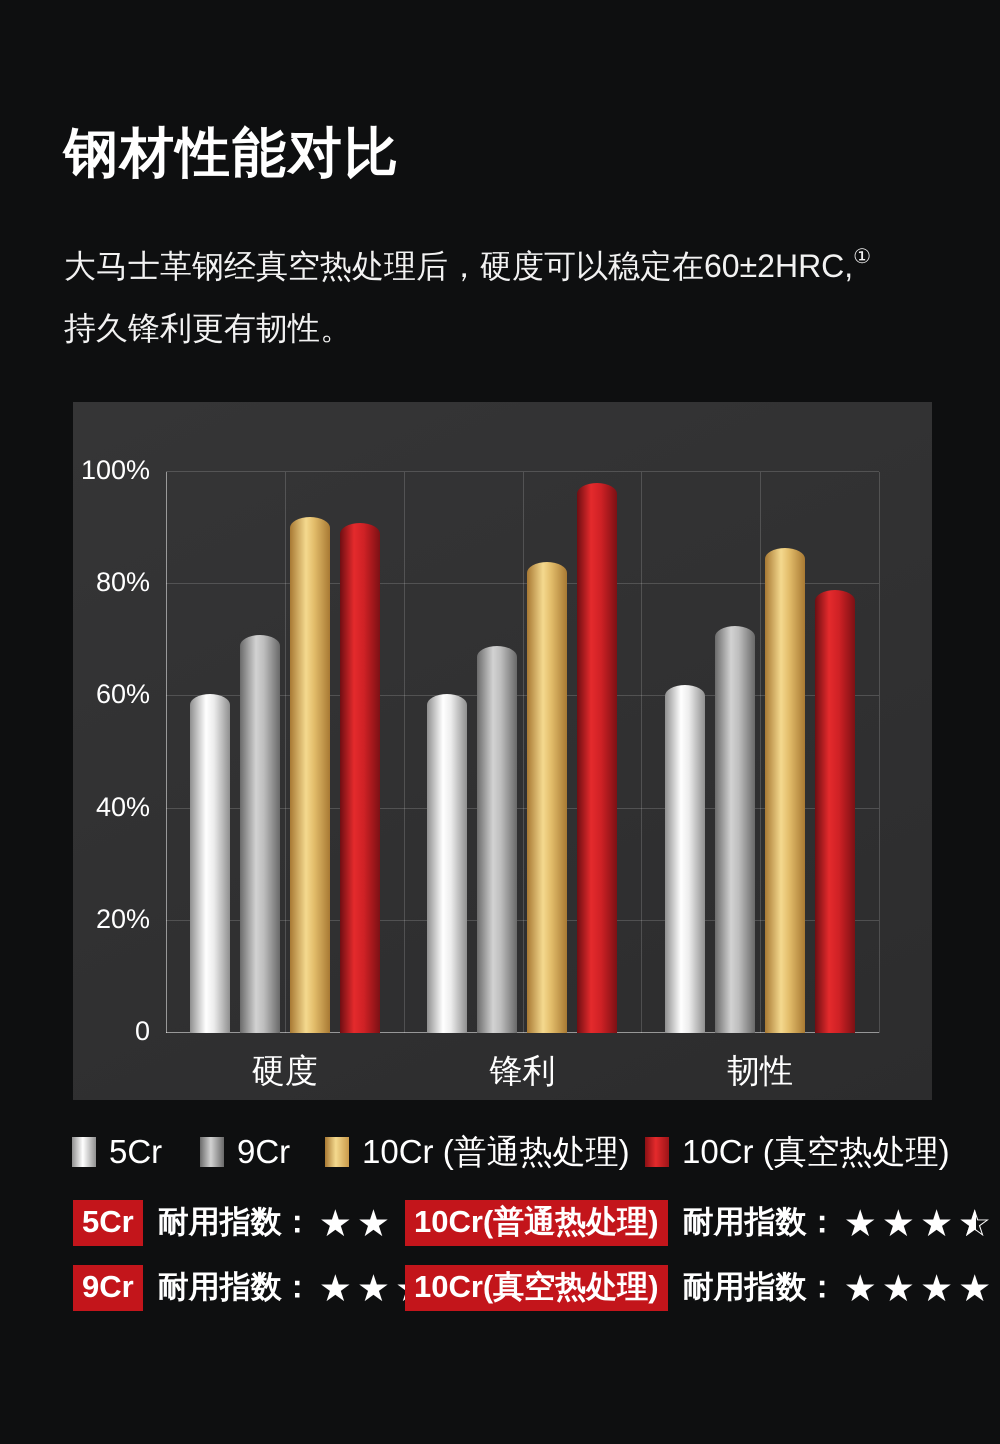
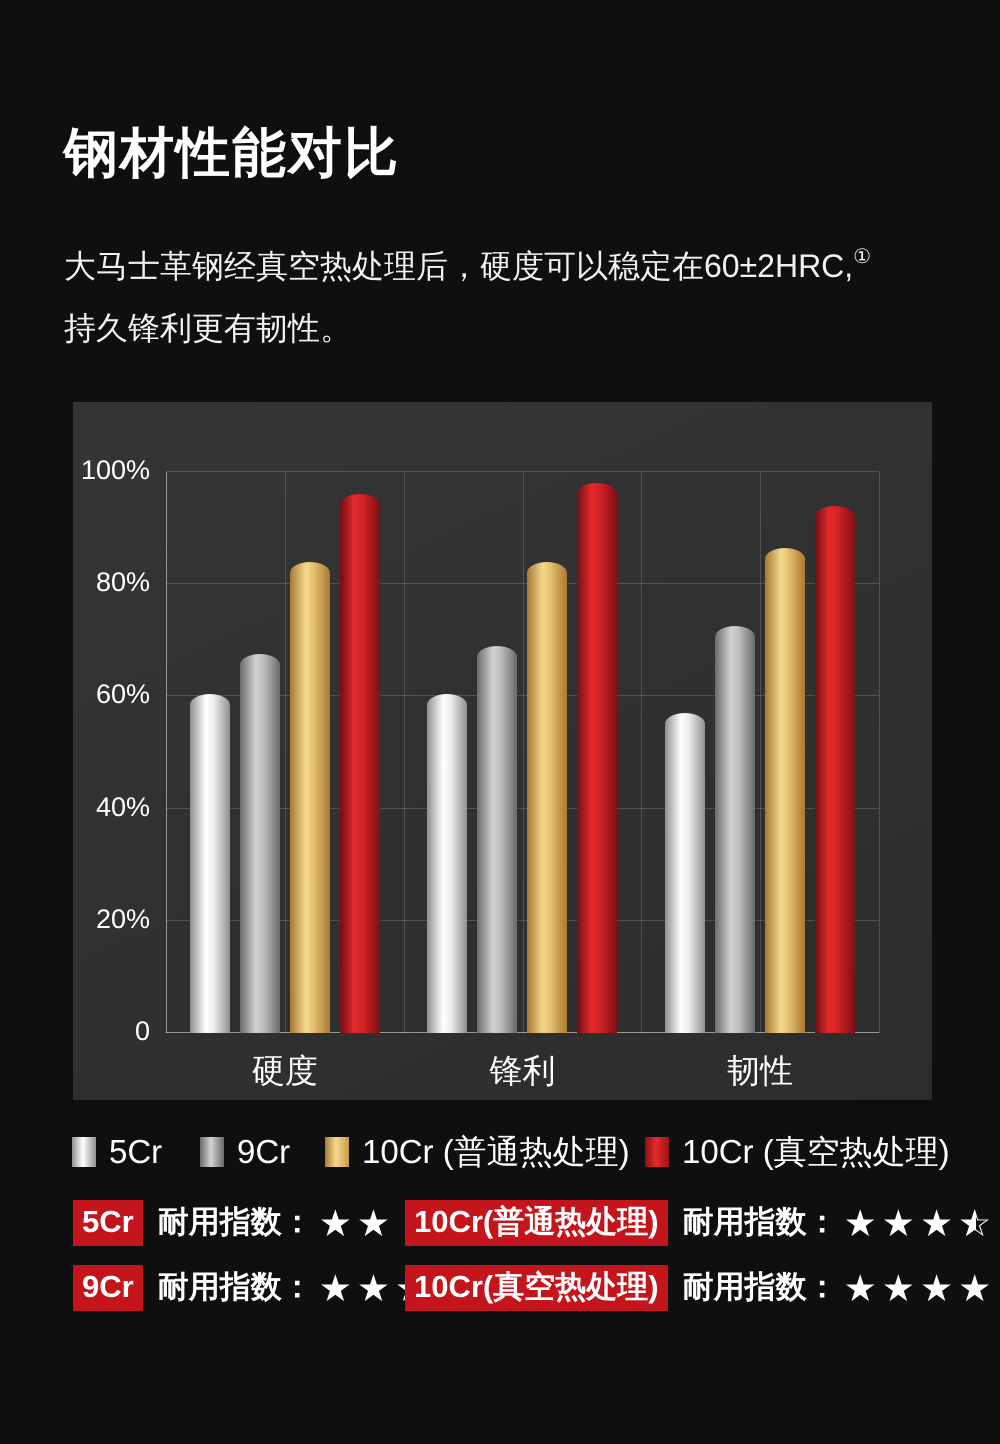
9Cr/硬度: 71% -> 68%
10Cr (普通热处理)/硬度: 92% -> 84%
10Cr (真空热处理)/硬度: 91% -> 96%
5Cr/韧性: 62% -> 57%
10Cr (真空热处理)/韧性: 79% -> 94%
